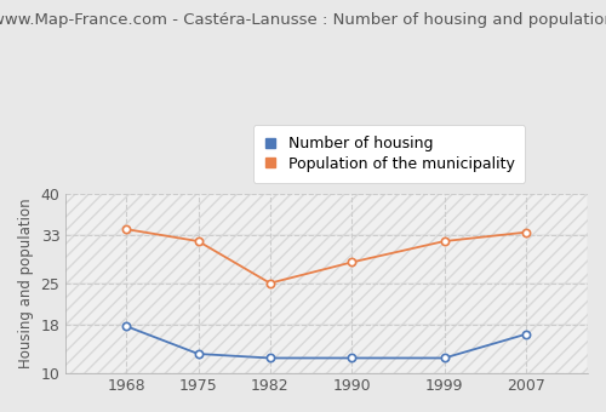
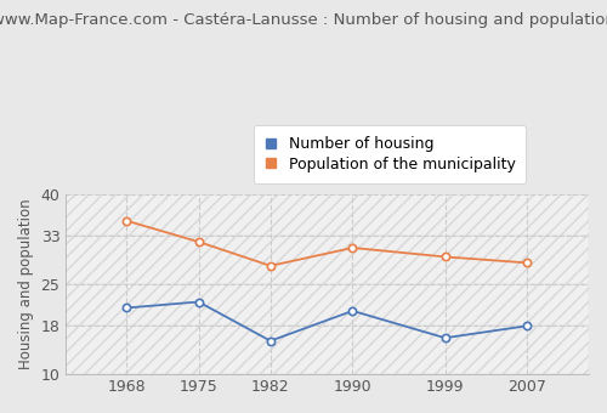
Number of housing/1968: 17.8 -> 21.0
Population of the municipality/1968: 34.0 -> 35.5
Number of housing/1975: 13.2 -> 22.0
Number of housing/1982: 12.5 -> 15.5
Population of the municipality/1982: 25.0 -> 28.0
Number of housing/1990: 12.5 -> 20.5
Population of the municipality/1990: 28.5 -> 31.0
Number of housing/1999: 12.5 -> 16.0
Population of the municipality/1999: 32.0 -> 29.5
Number of housing/2007: 16.5 -> 18.0
Population of the municipality/2007: 33.5 -> 28.5
